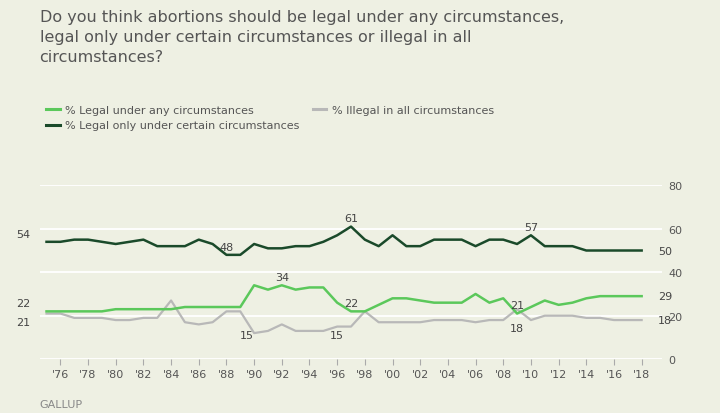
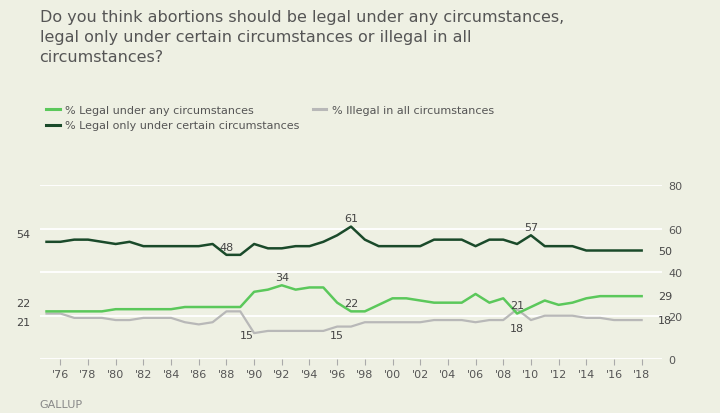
% Legal only under certain circumstances/'82: 55 -> 52
% Illegal in all circumstances/'84: 27 -> 19
% Legal only under certain circumstances/'86: 55 -> 52
% Legal under any circumstances/'90: 34 -> 31
% Illegal in all circumstances/'92: 16 -> 13
% Illegal in all circumstances/'98: 22 -> 17
% Legal only under certain circumstances/'00: 57 -> 52
